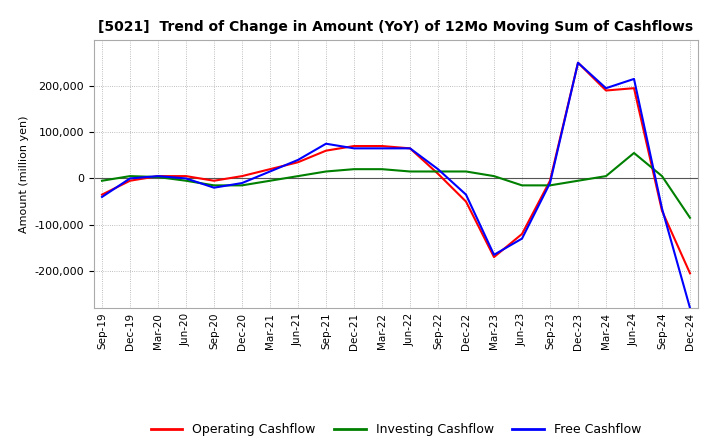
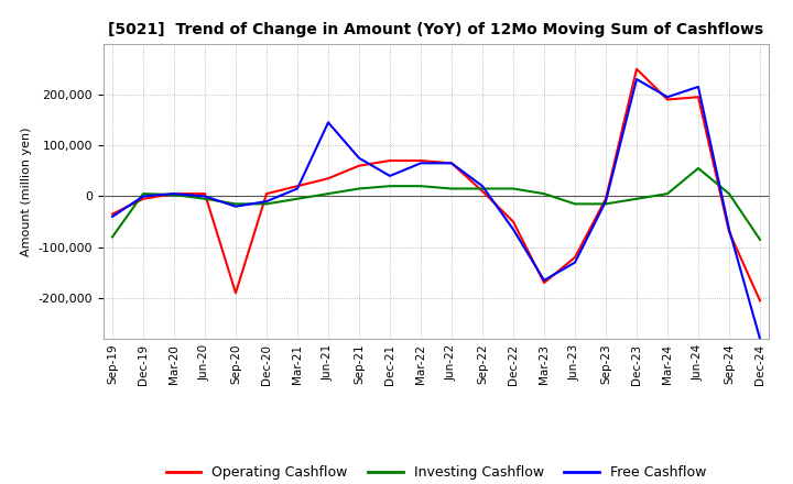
Investing Cashflow/Sep-19: -5,000 -> -80,000
Operating Cashflow/Sep-20: -5,000 -> -190,000
Free Cashflow/Jun-21: 40,000 -> 145,000
Free Cashflow/Dec-21: 65,000 -> 40,000
Free Cashflow/Dec-22: -35,000 -> -65,000
Free Cashflow/Dec-23: 250,000 -> 230,000
